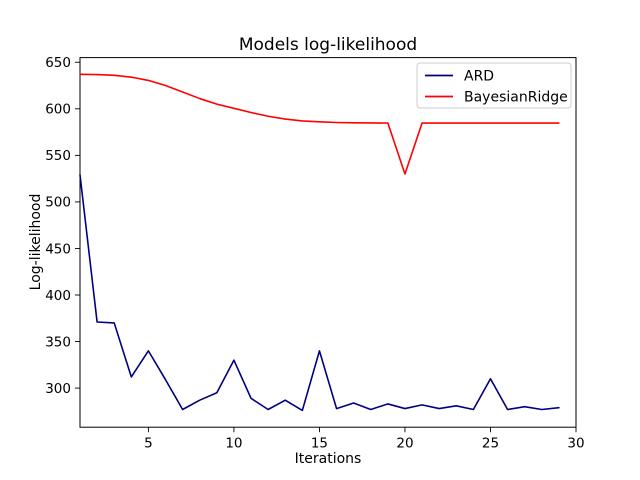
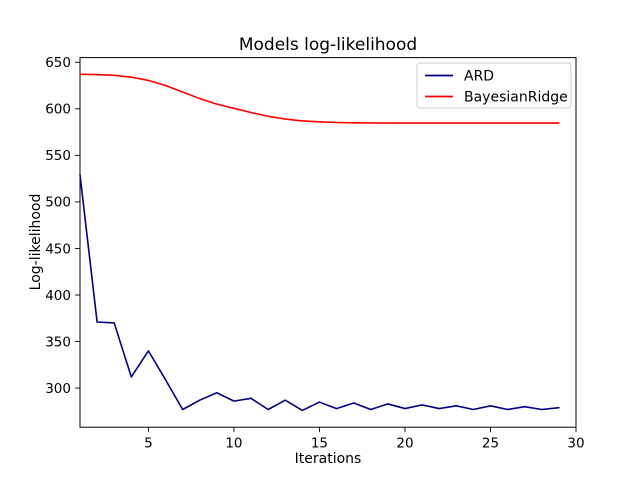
ARD/10: 330 -> 290
ARD/15: 340 -> 280
BayesianRidge/20: 530 -> 580
ARD/25: 310 -> 280
